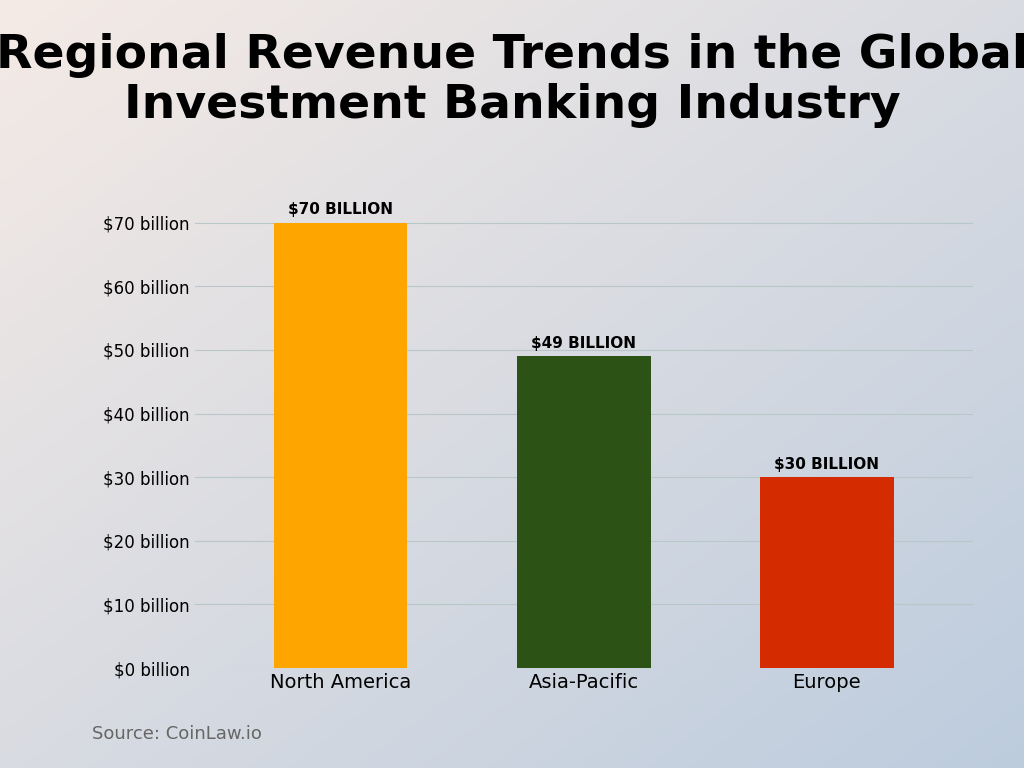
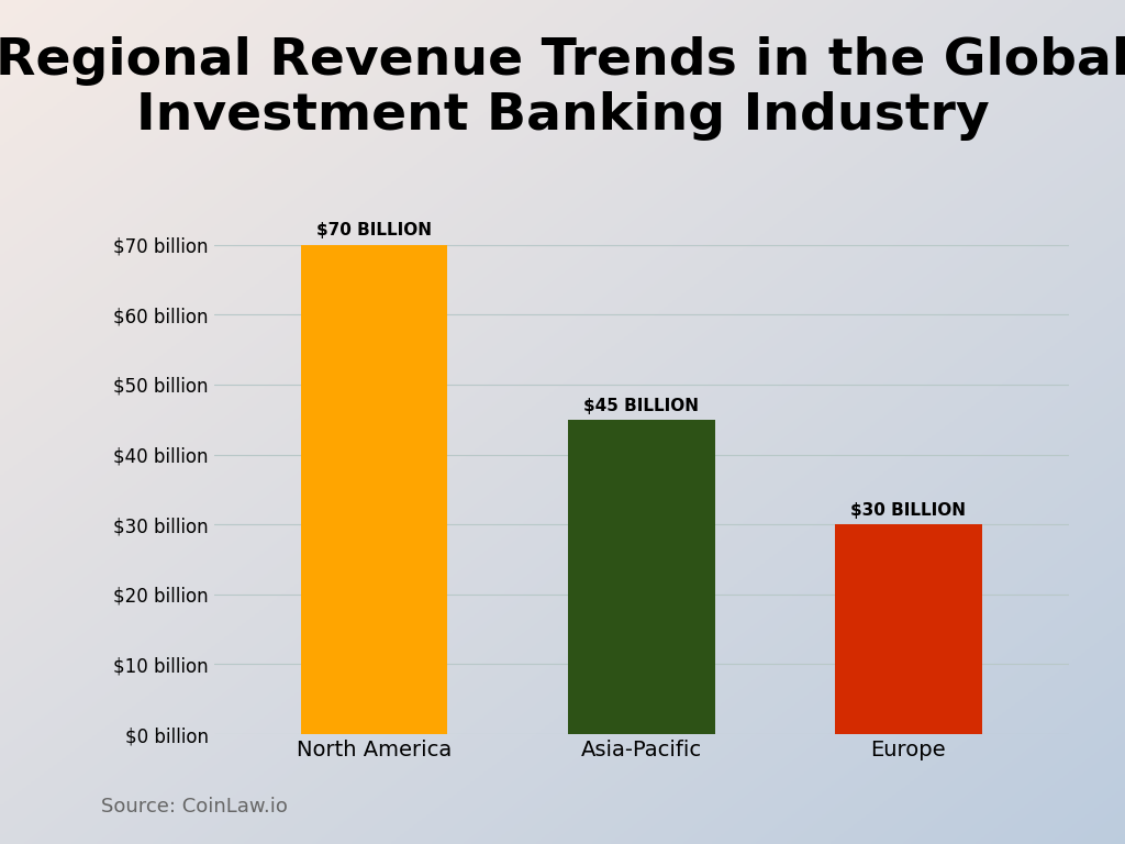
Asia-Pacific: $49 -> $45
